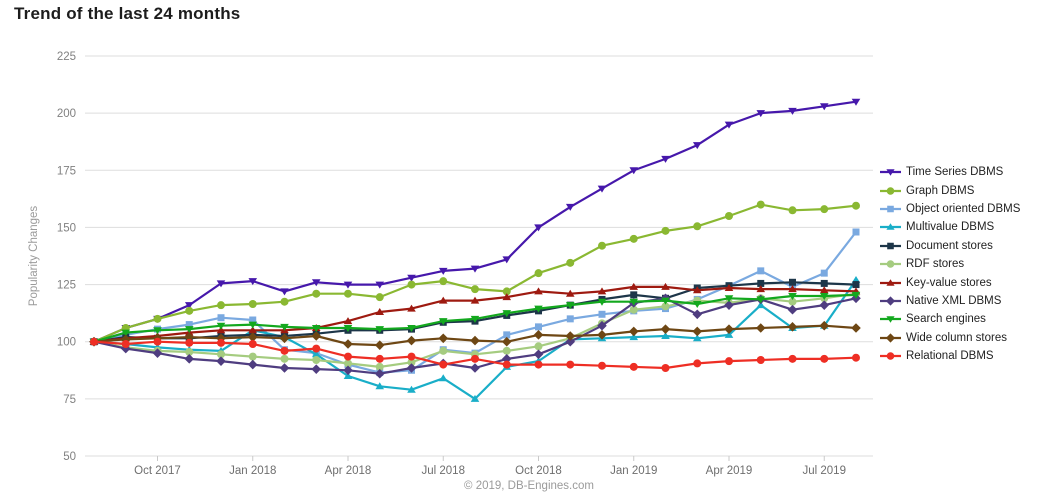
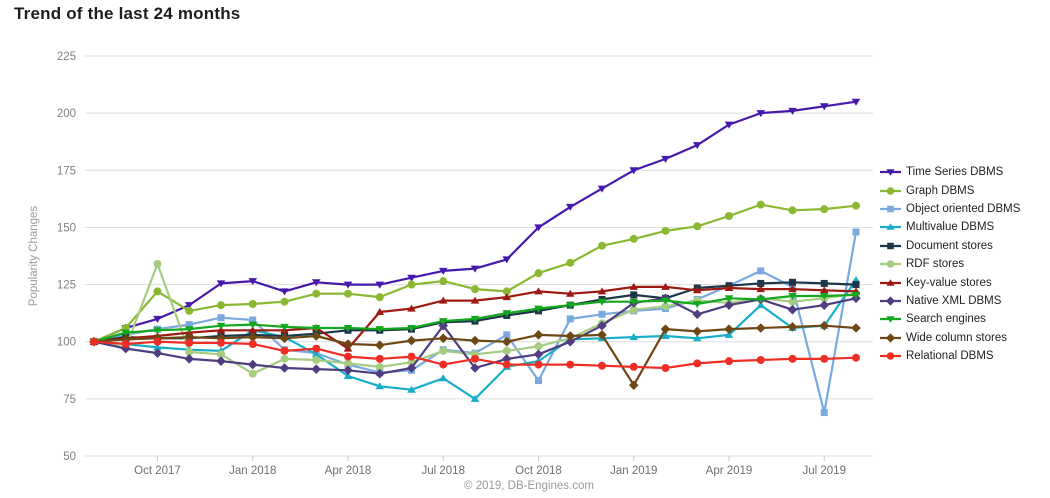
Graph DBMS/Oct 2017: 110 -> 122
RDF stores/Oct 2017: 96 -> 134
RDF stores/Jan 2018: 94 -> 86
Key-value stores/Apr 2018: 109 -> 97
Native XML DBMS/Jul 2018: 90 -> 107
Object oriented DBMS/Oct 2018: 106 -> 83
Wide column stores/Jan 2019: 104 -> 81
Object oriented DBMS/Jul 2019: 130 -> 69
